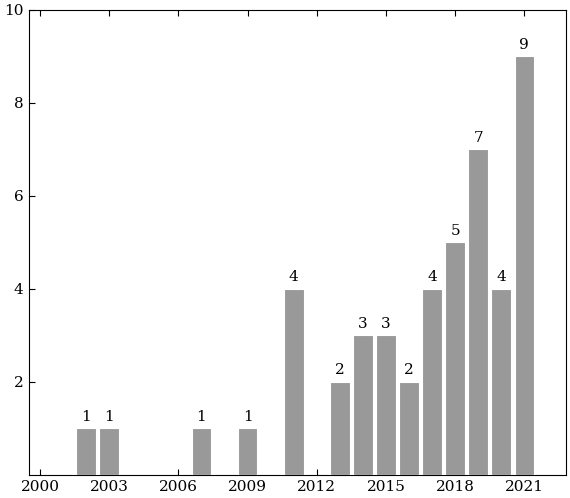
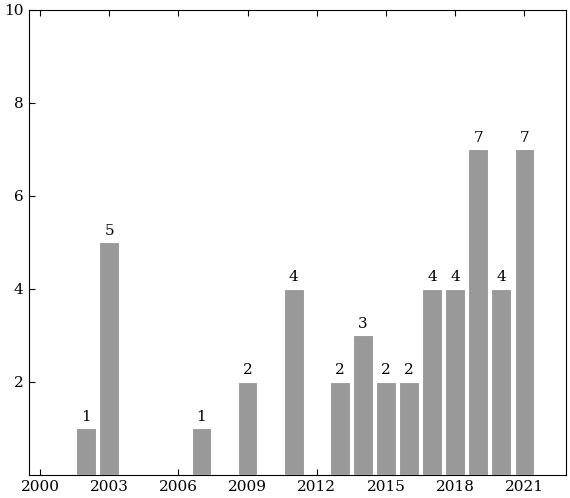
2003: 1 -> 5
2009: 1 -> 2
2015: 3 -> 2
2018: 5 -> 4
2021: 9 -> 7
